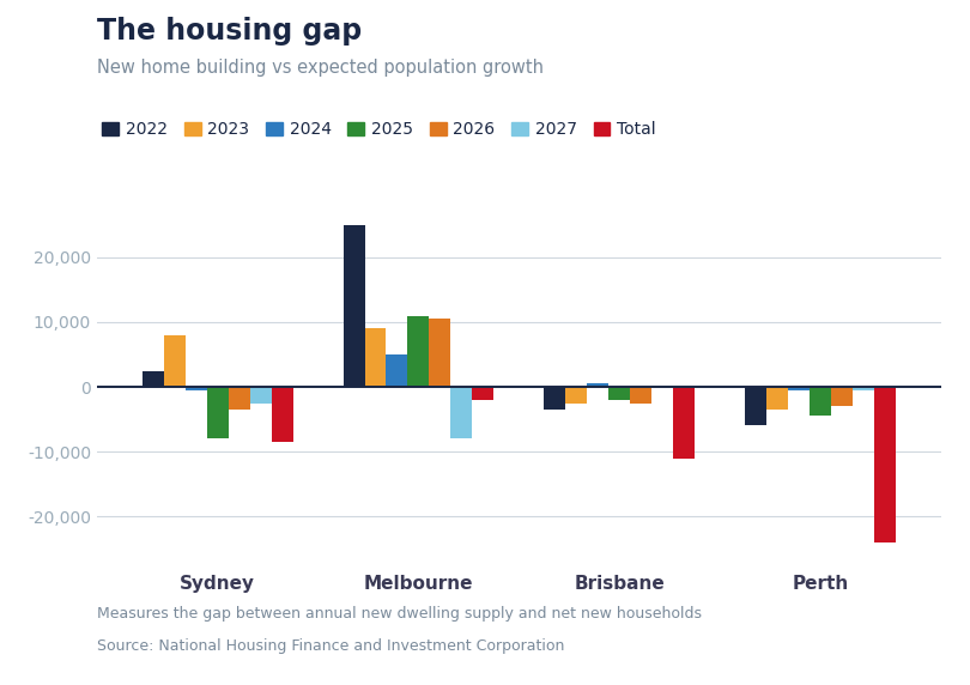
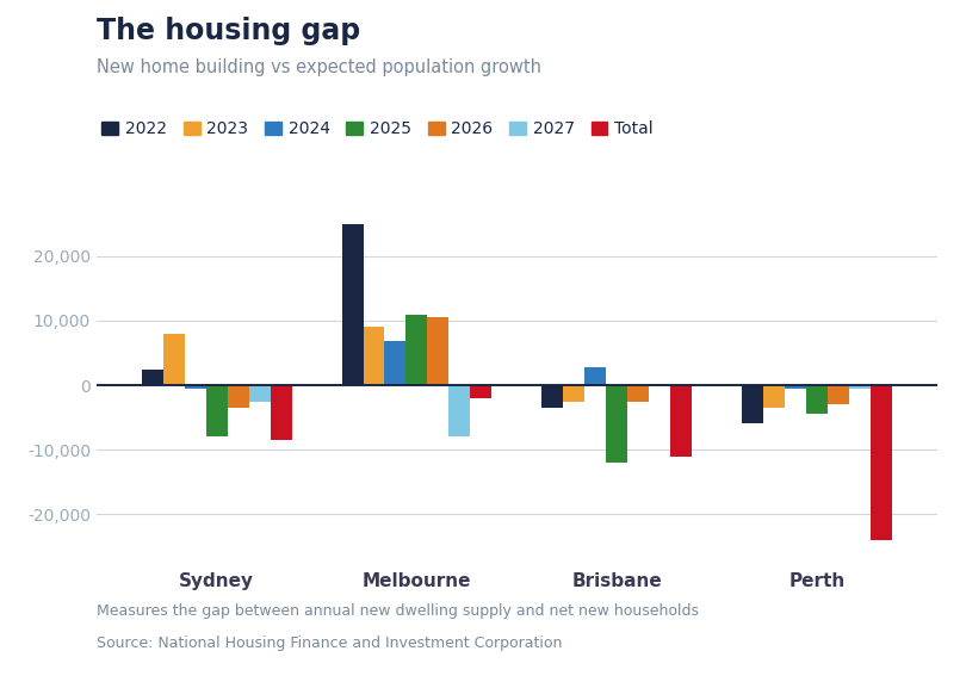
2024/Melbourne: 5,000 -> 6,800
2024/Brisbane: 500 -> 2,800
2025/Brisbane: -2,000 -> -12,000
